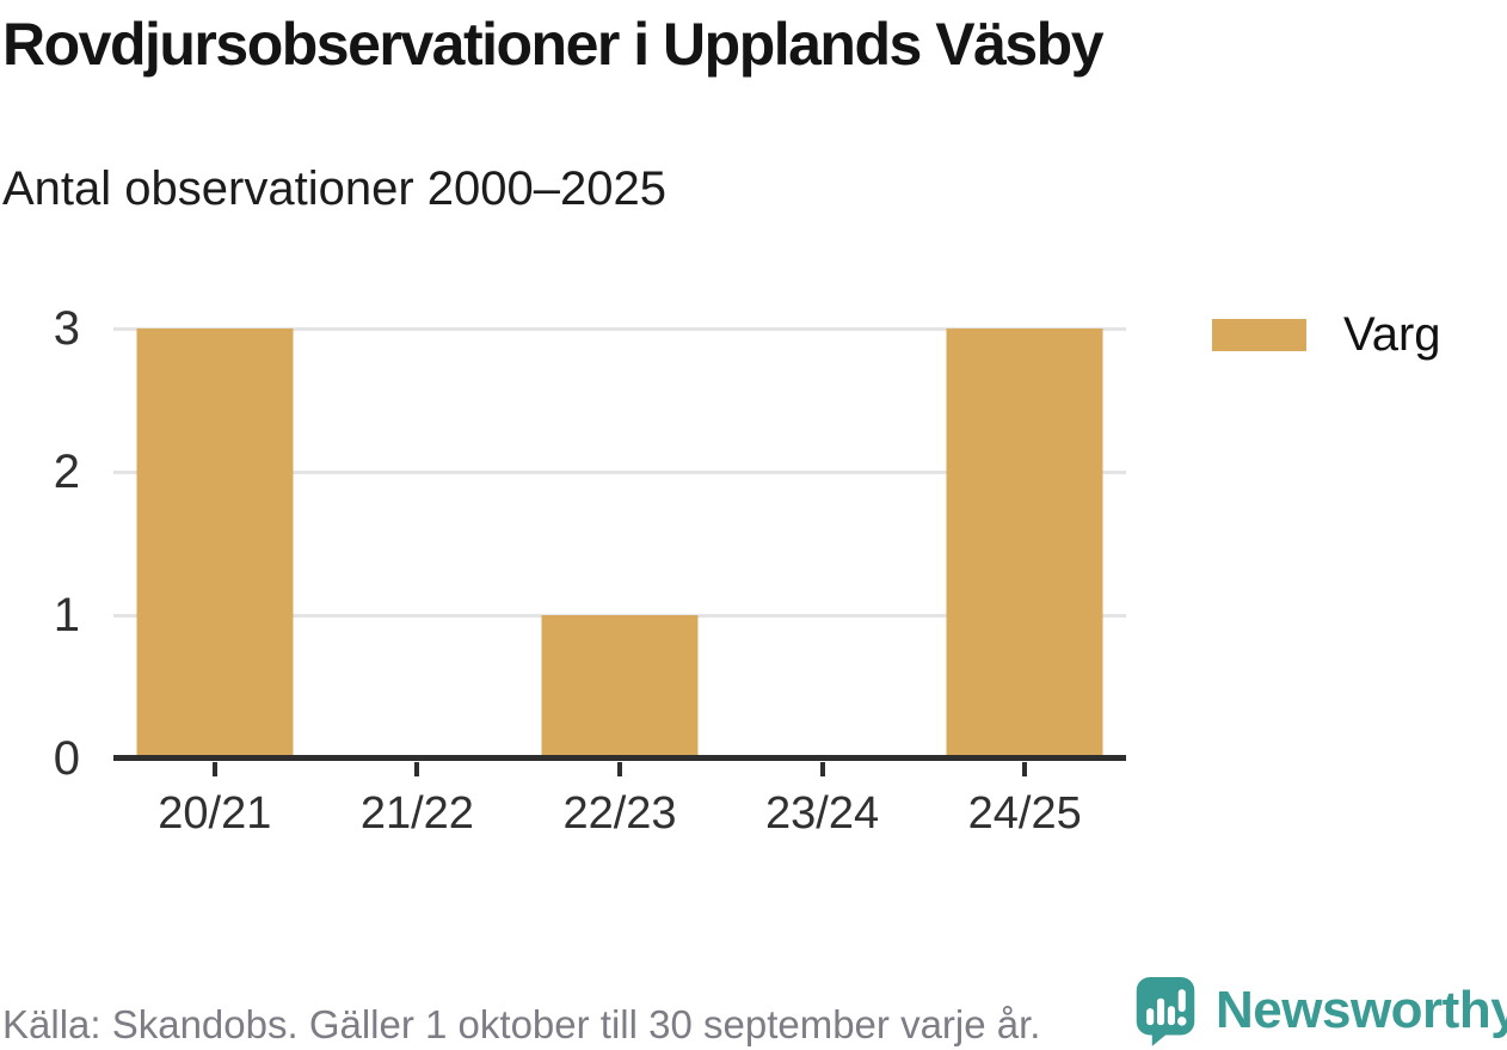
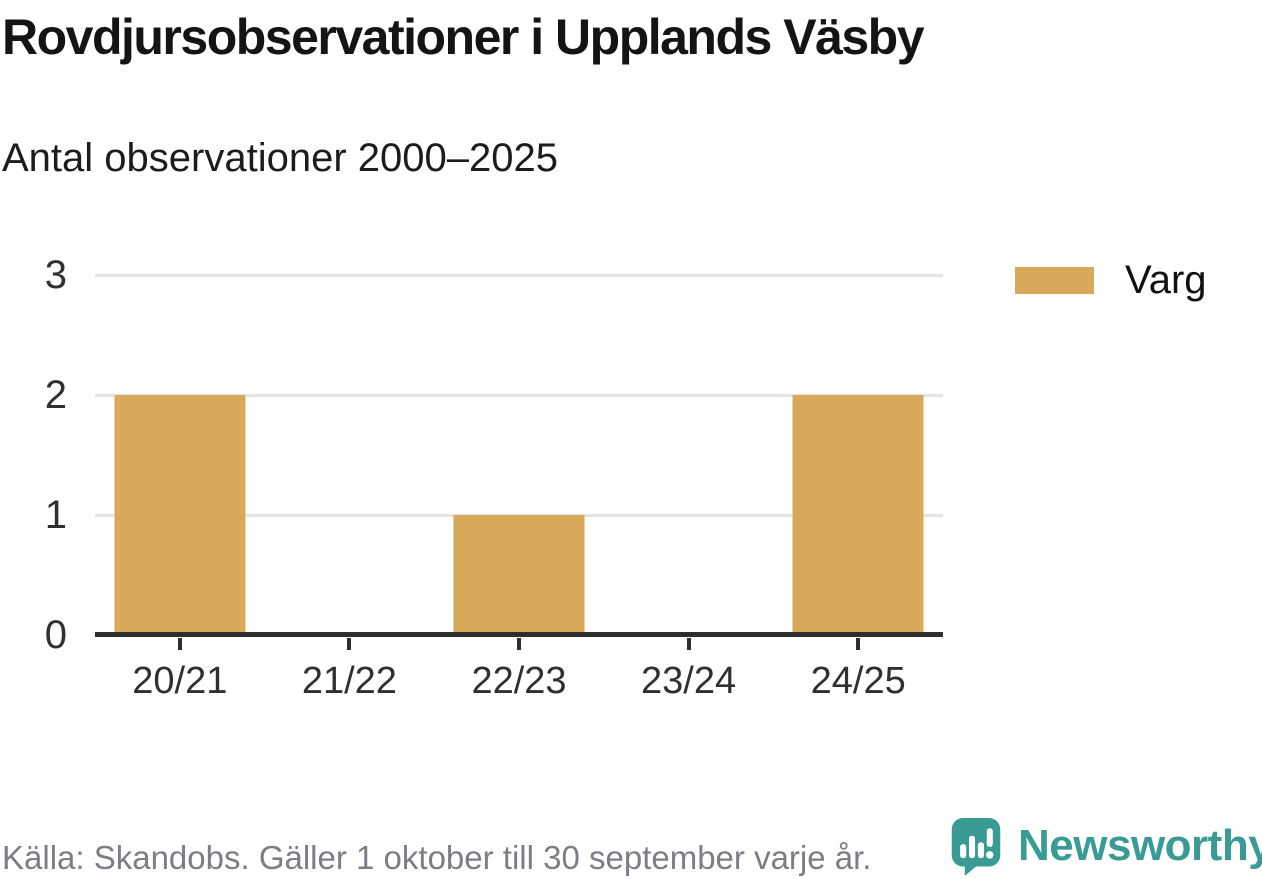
20/21: 3 -> 2
24/25: 3 -> 2
